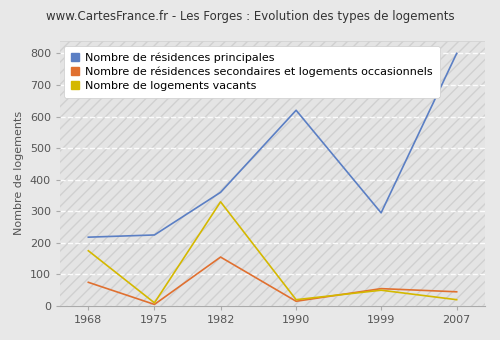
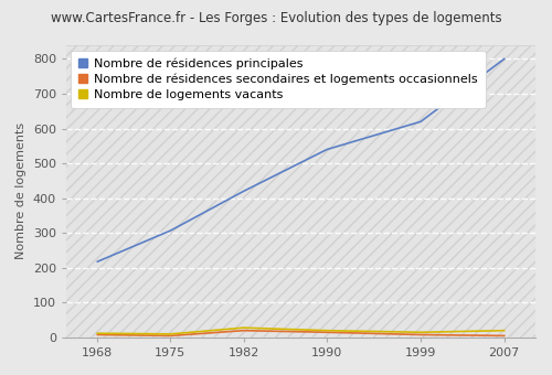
Nombre de résidences secondaires et logements occasionnels/1968: 75 -> 8
Nombre de logements vacants/1968: 175 -> 12
Nombre de résidences principales/1975: 225 -> 307
Nombre de résidences principales/1982: 360 -> 420
Nombre de résidences secondaires et logements occasionnels/1982: 155 -> 20
Nombre de logements vacants/1982: 330 -> 28
Nombre de résidences principales/1990: 620 -> 540
Nombre de résidences principales/1999: 295 -> 620
Nombre de résidences secondaires et logements occasionnels/1999: 55 -> 8
Nombre de logements vacants/1999: 50 -> 15
Nombre de résidences secondaires et logements occasionnels/2007: 45 -> 5
